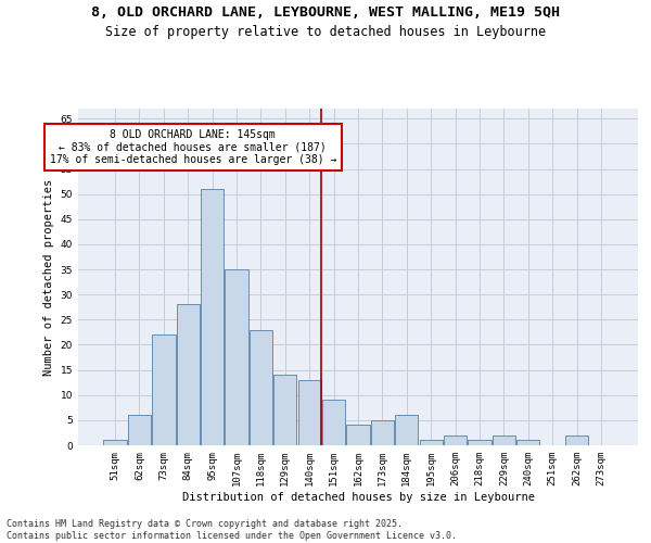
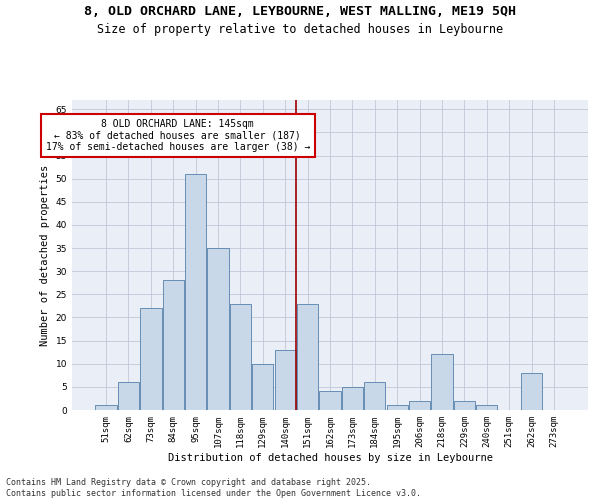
129sqm: 14 -> 10
151sqm: 9 -> 23
218sqm: 1 -> 12
262sqm: 2 -> 8
